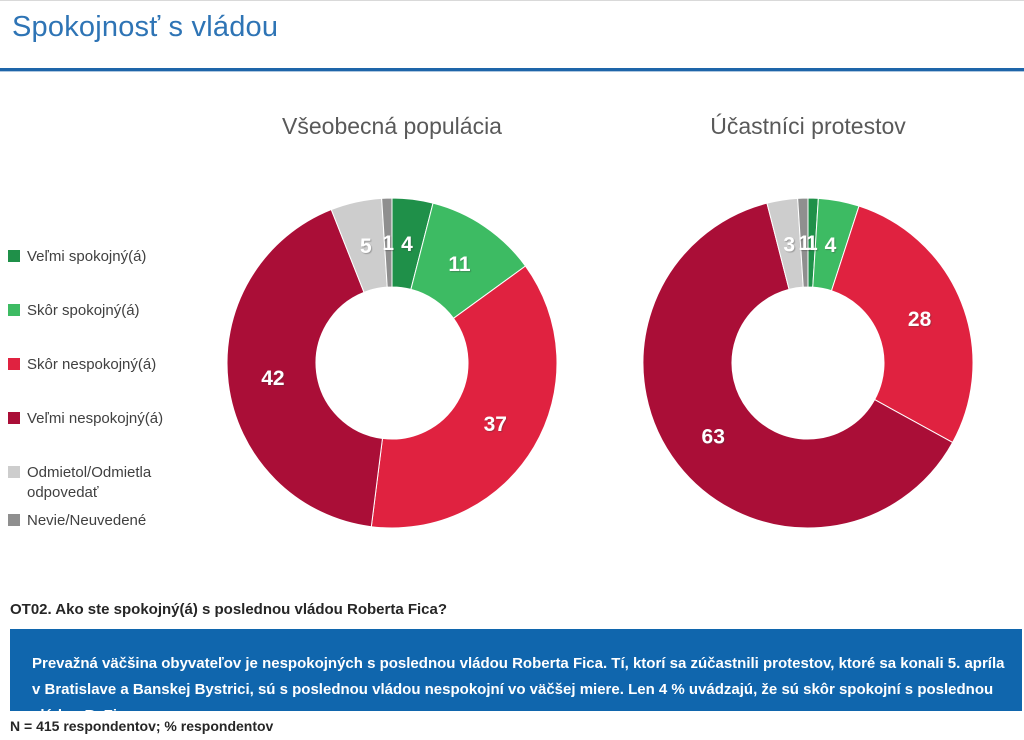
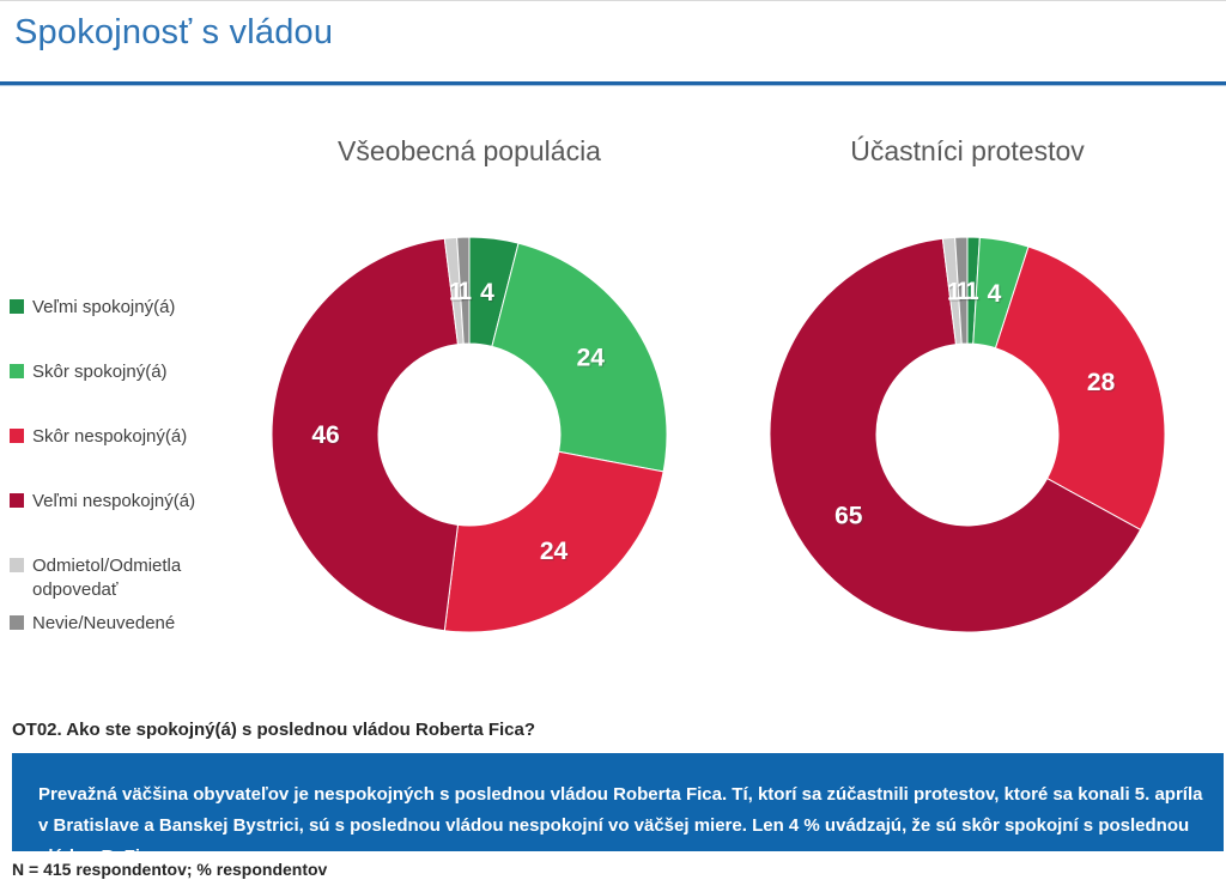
Všeobecná populácia/Skôr spokojný(á): 11 -> 24
Všeobecná populácia/Skôr nespokojný(á): 37 -> 24
Všeobecná populácia/Veľmi nespokojný(á): 42 -> 46
Všeobecná populácia/Odmietol/Odmietla odpovedať: 5 -> 1
Účastníci protestov/Veľmi nespokojný(á): 63 -> 65
Účastníci protestov/Odmietol/Odmietla odpovedať: 3 -> 1
